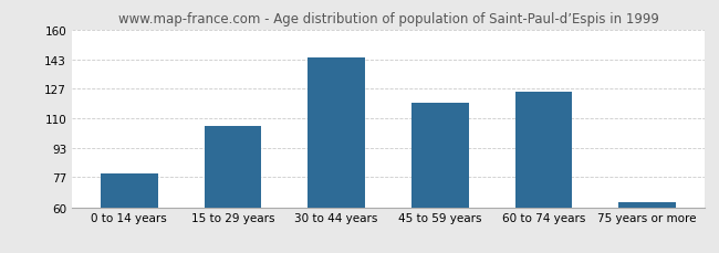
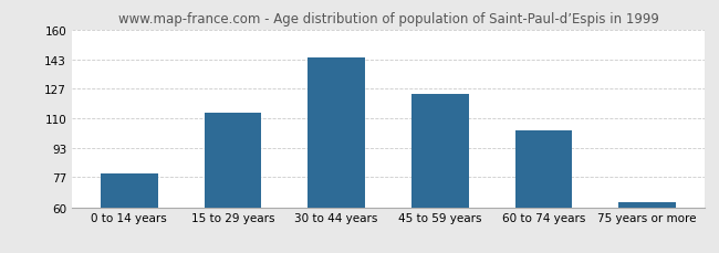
15 to 29 years: 106 -> 113
45 to 59 years: 119 -> 124
60 to 74 years: 125 -> 103
